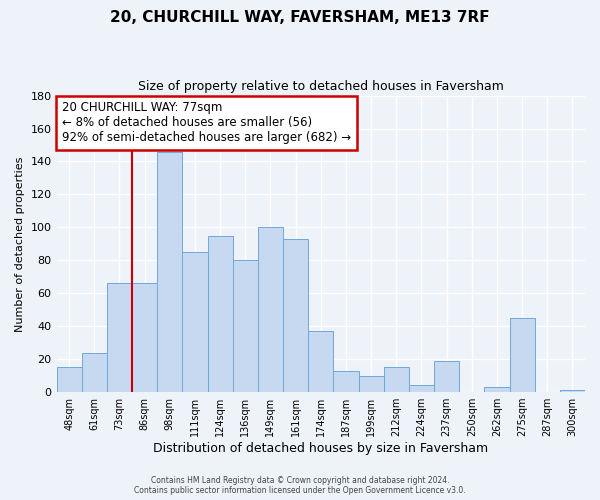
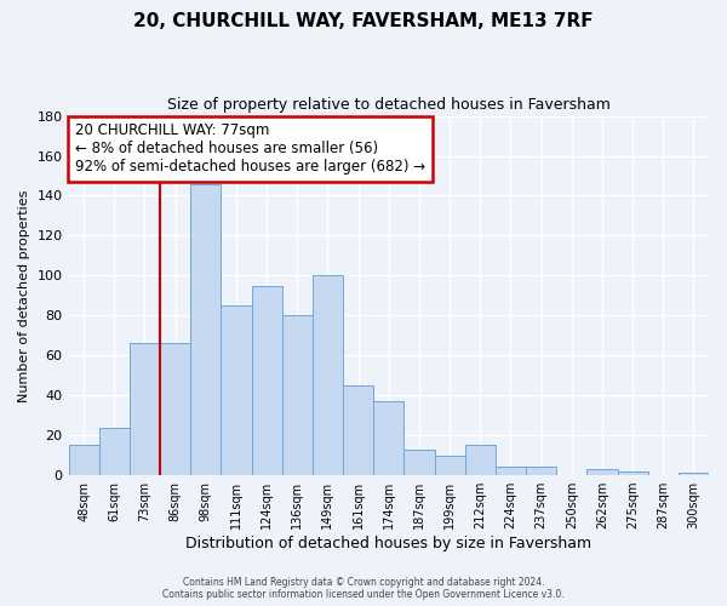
161sqm: 93 -> 45
237sqm: 19 -> 4
275sqm: 45 -> 2
